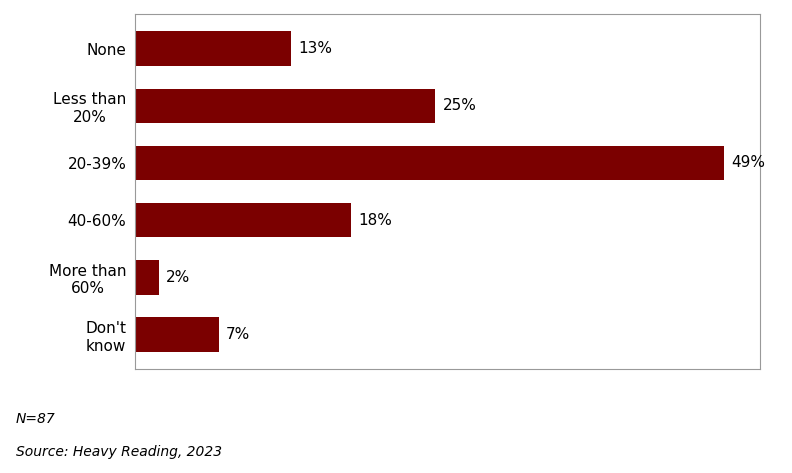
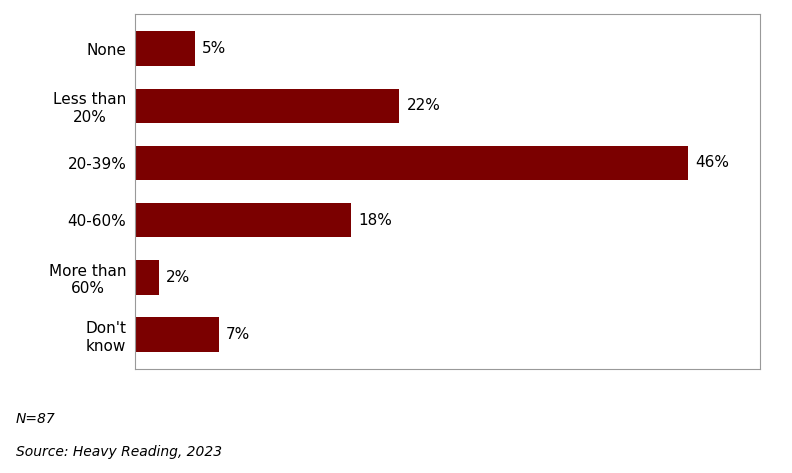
None: 13% -> 5%
Less than 20%: 25% -> 22%
20-39%: 49% -> 46%
